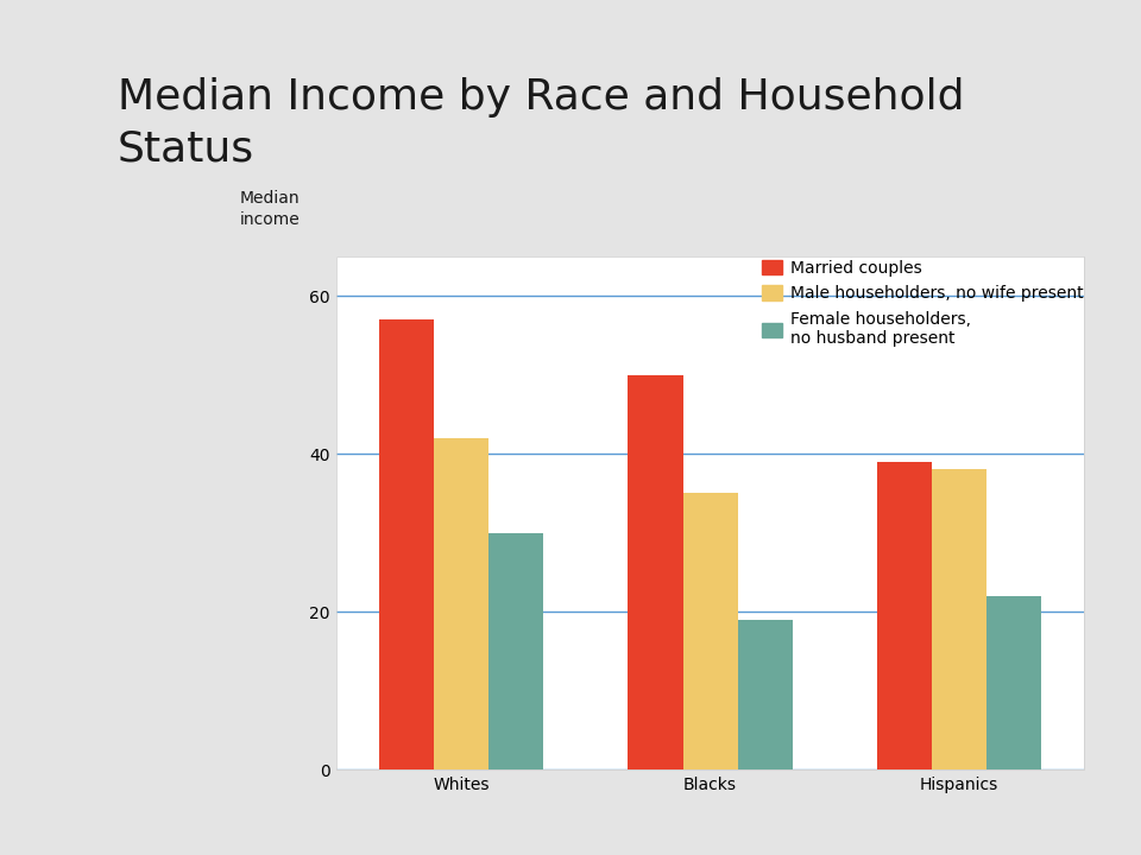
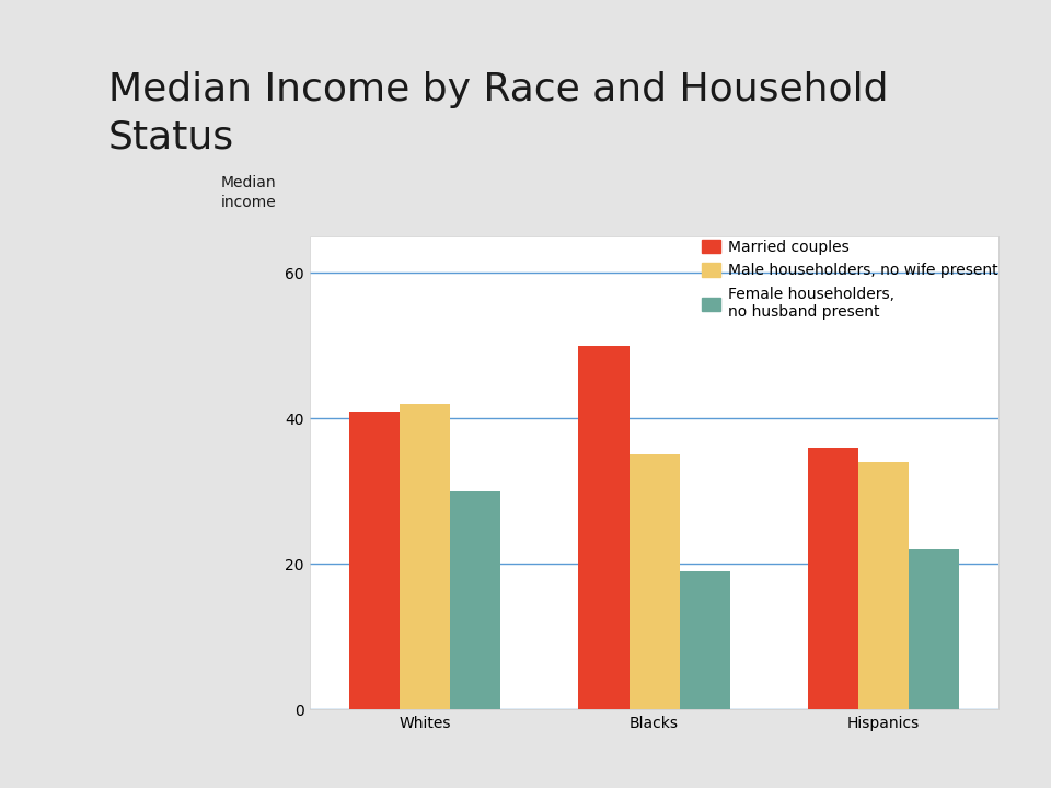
Married couples/Whites: 57 -> 41
Married couples/Hispanics: 39 -> 36
Male householders, no wife present/Hispanics: 38 -> 34
